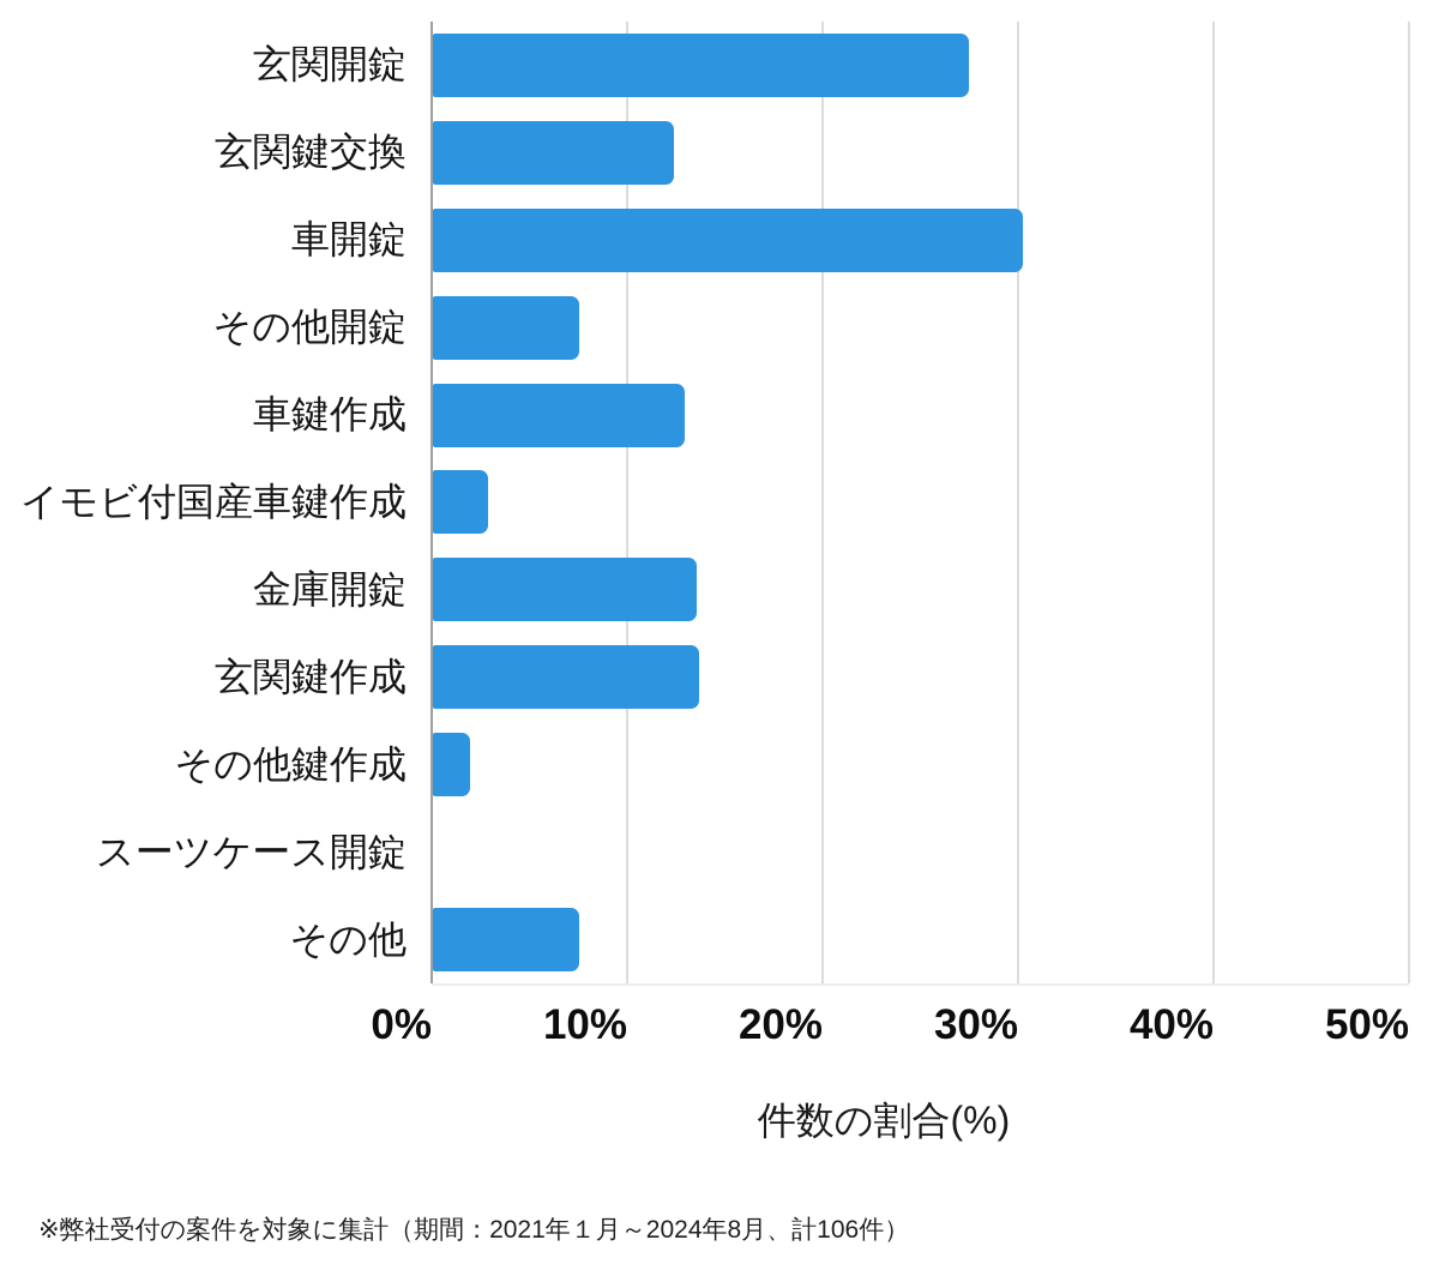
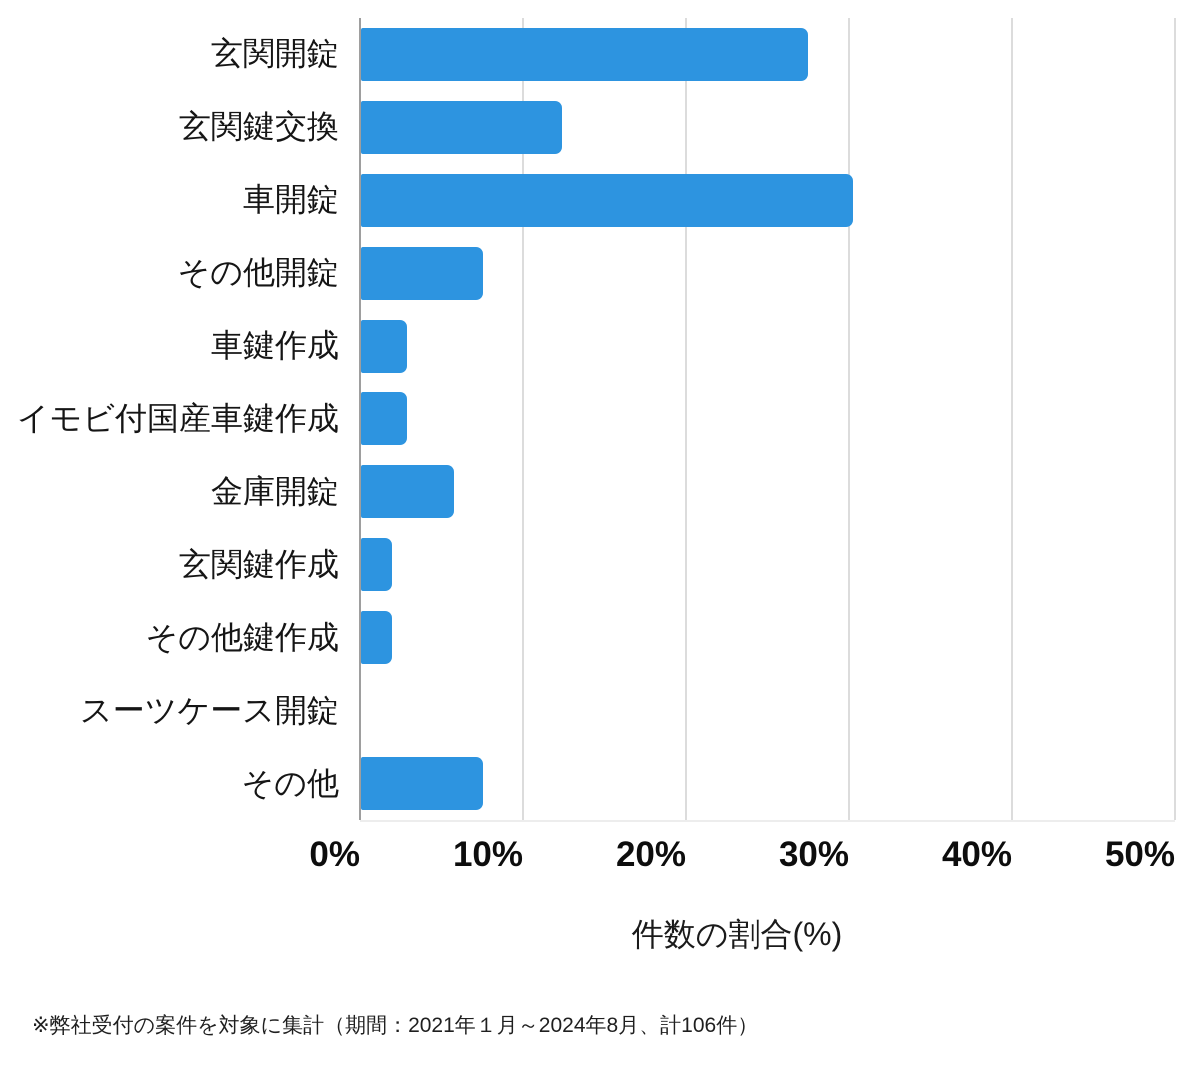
車鍵作成: 12.9% -> 2.8%
金庫開錠: 13.5% -> 5.7%
玄関鍵作成: 13.6% -> 1.9%
